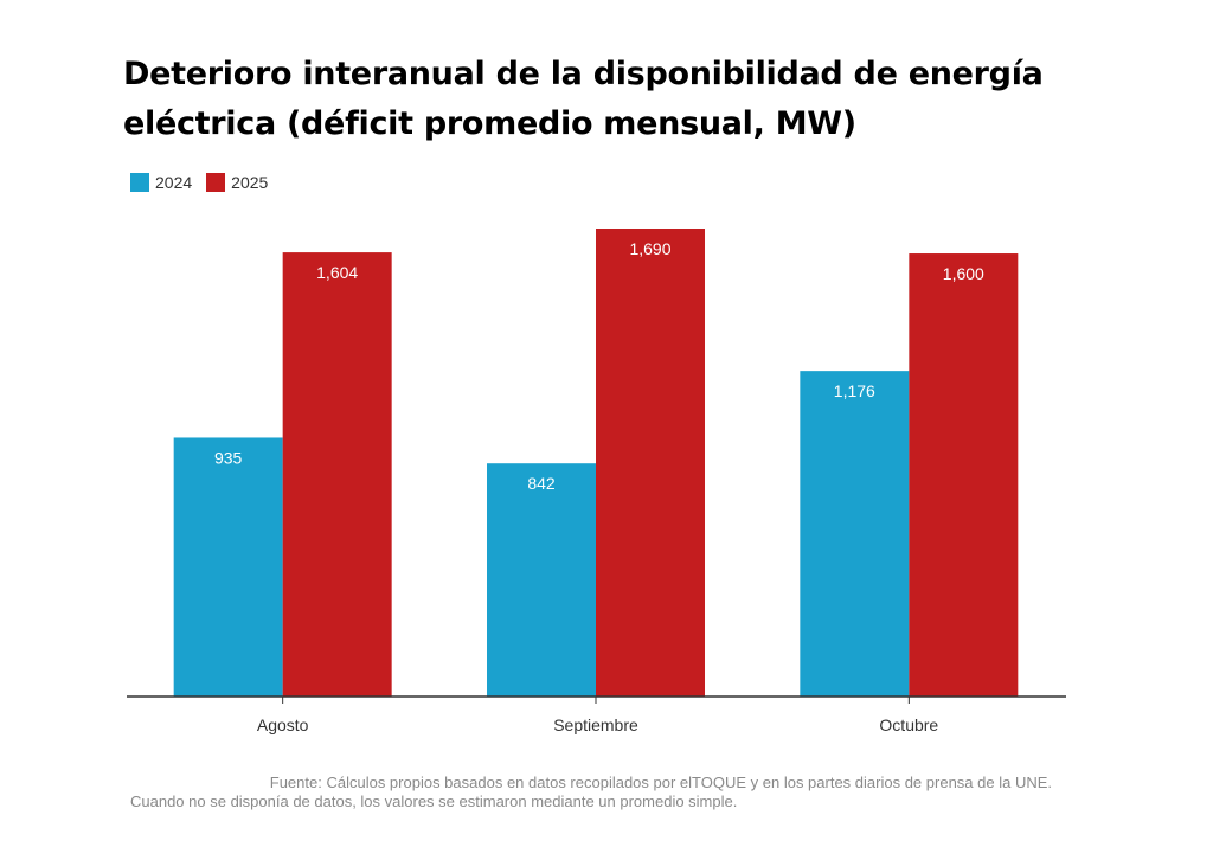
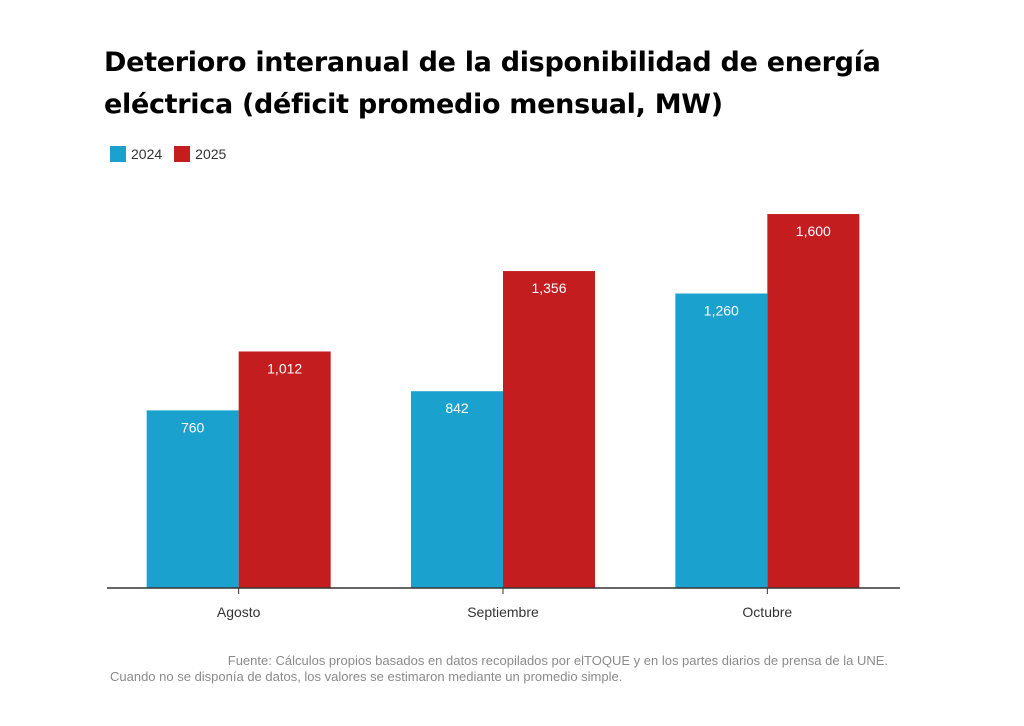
2024/Agosto: 935 -> 760
2025/Agosto: 1,604 -> 1,012
2025/Septiembre: 1,690 -> 1,356
2024/Octubre: 1,176 -> 1,260
